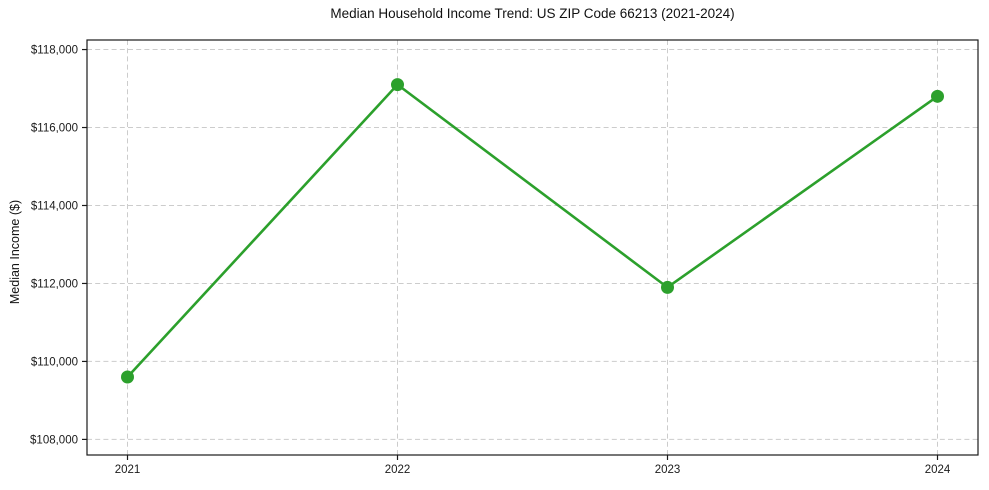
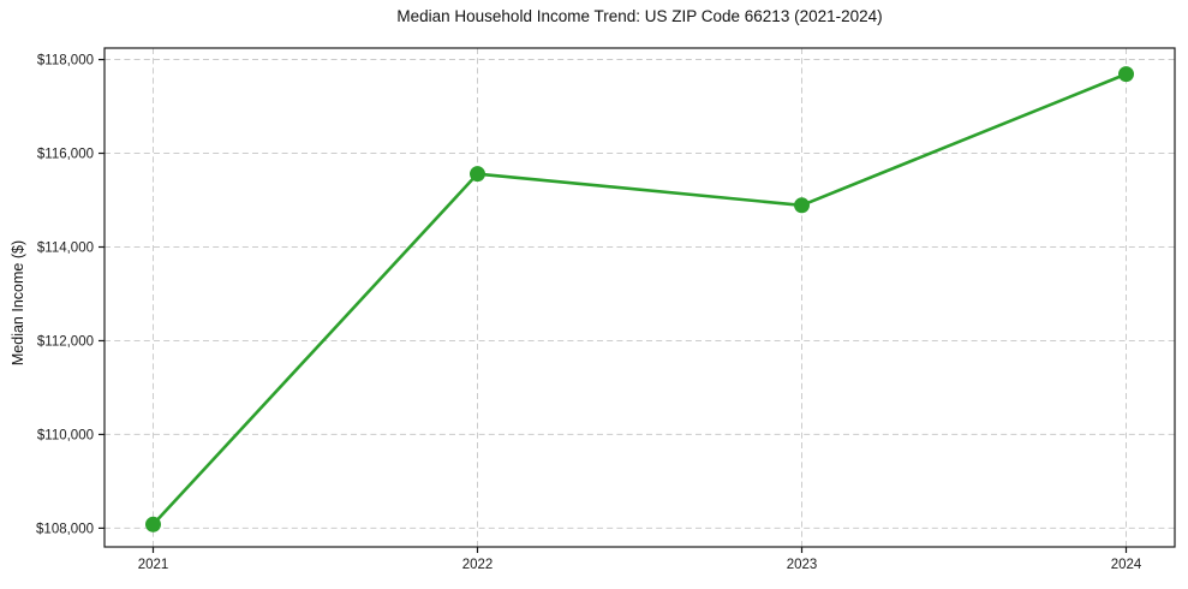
2021: $109600 -> $108100
2022: $117100 -> $115600
2023: $111900 -> $114900
2024: $116800 -> $117700
